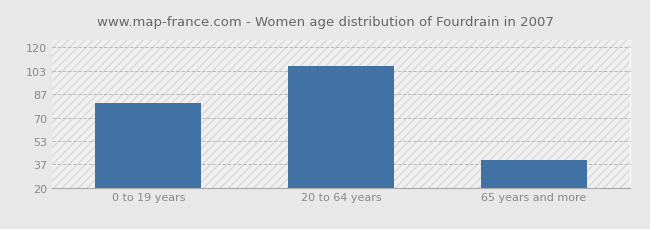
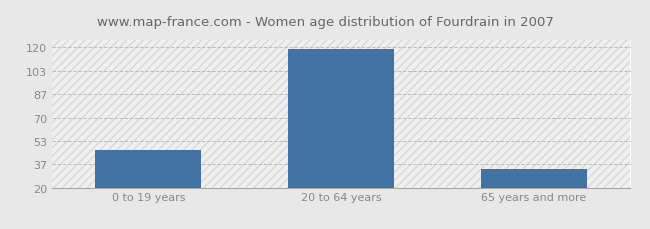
0 to 19 years: 80 -> 47
20 to 64 years: 107 -> 119
65 years and more: 40 -> 33
